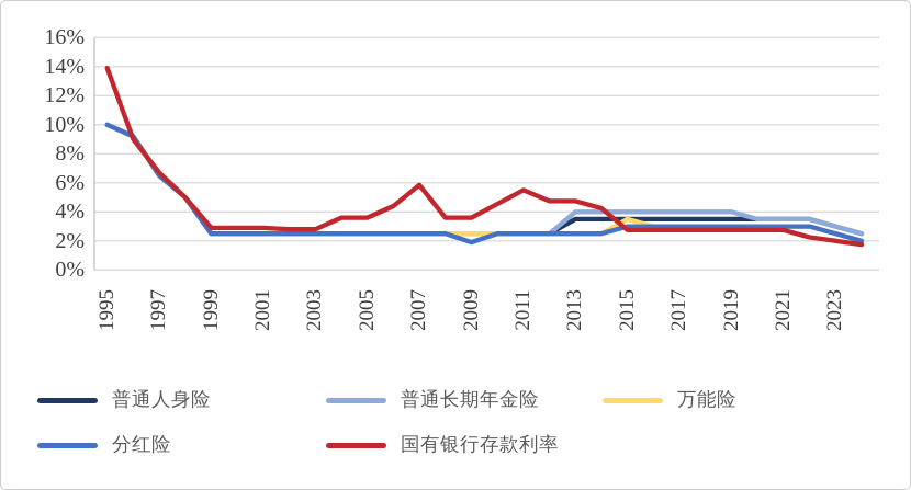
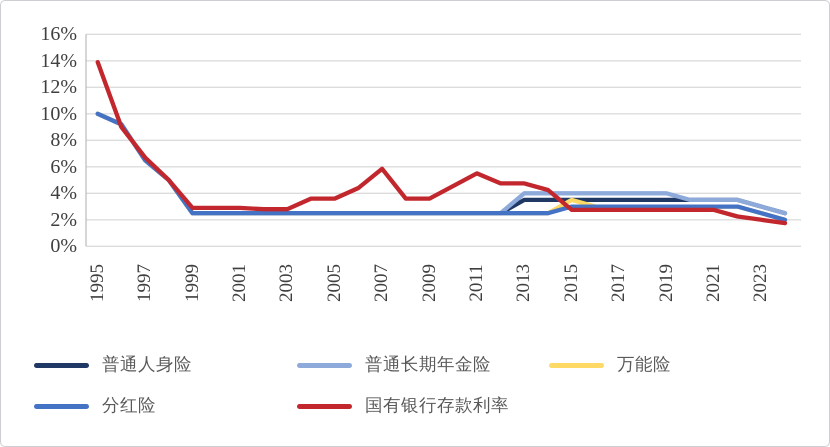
分红险/2009: 1.9% -> 2.5%
